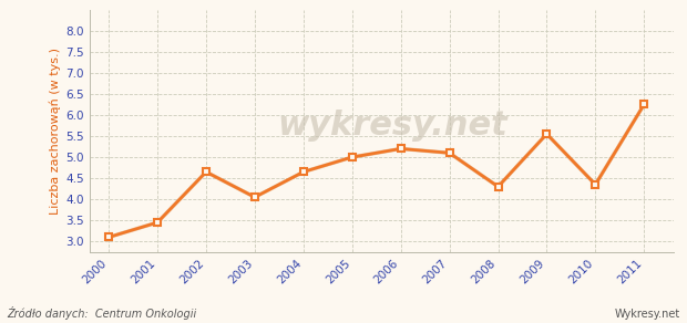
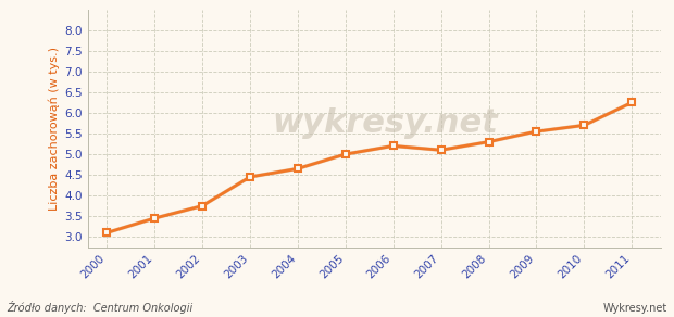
2002: 4.65 -> 3.75
2003: 4.05 -> 4.45
2008: 4.30 -> 5.30
2010: 4.35 -> 5.70
